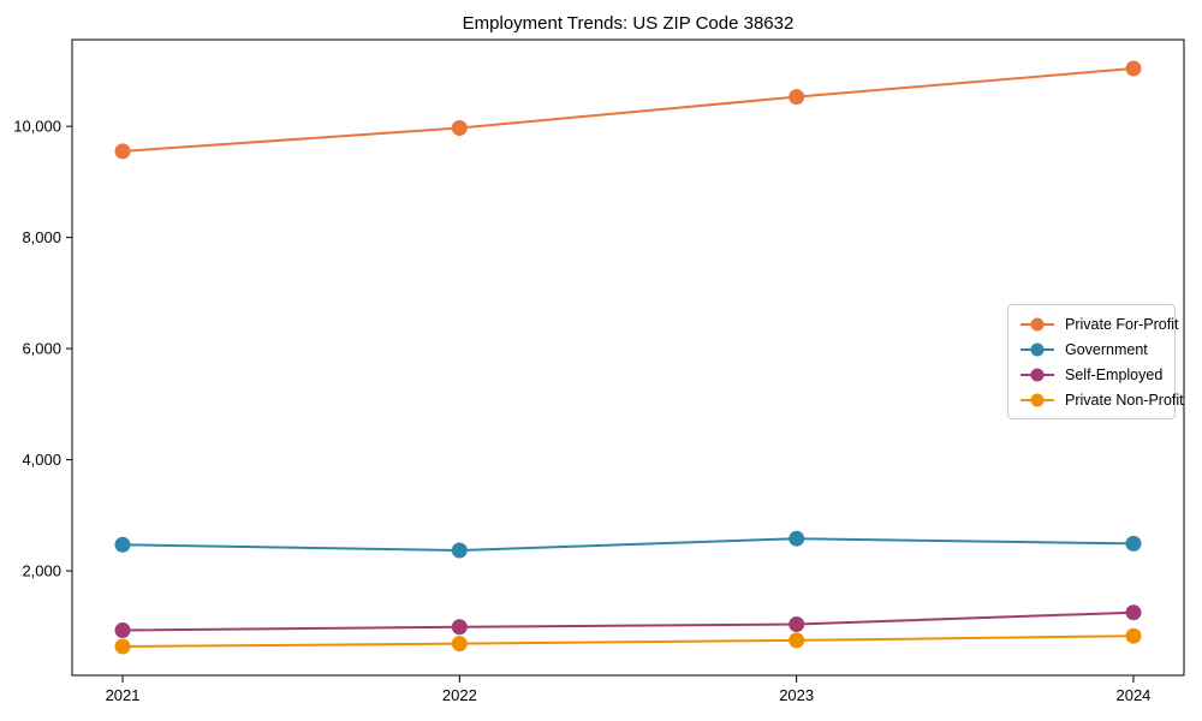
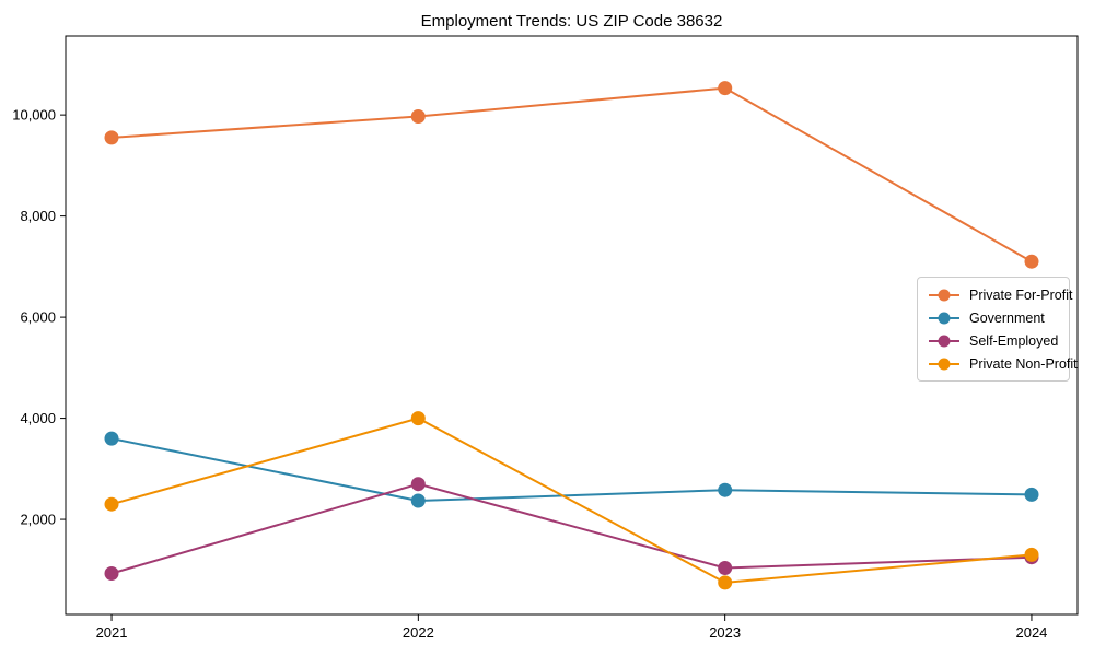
Government/2021: 2500 -> 3600
Private Non-Profit/2021: 600 -> 2300
Self-Employed/2022: 1000 -> 2700
Private Non-Profit/2022: 700 -> 4000
Private For-Profit/2024: 11000 -> 7100
Private Non-Profit/2024: 800 -> 1300
